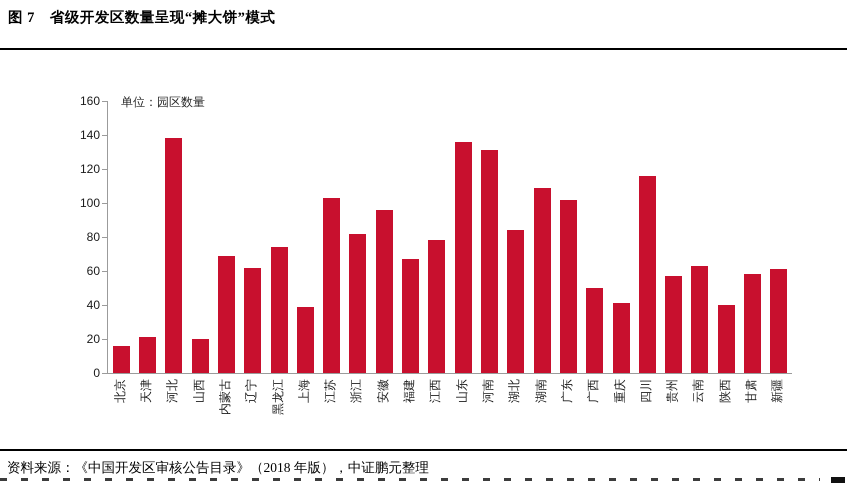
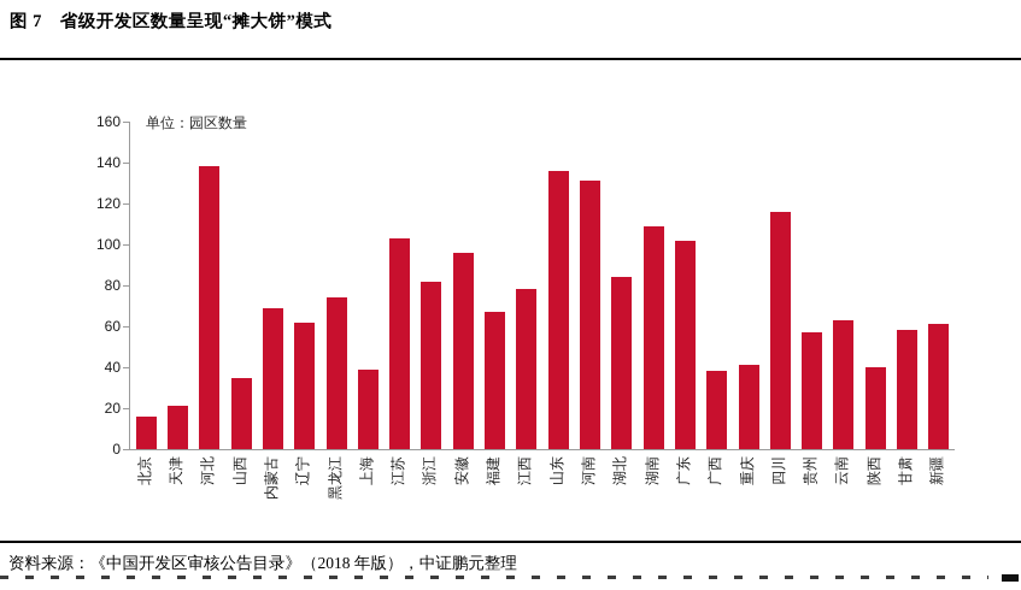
山西: 20 -> 35
广西: 50 -> 38
